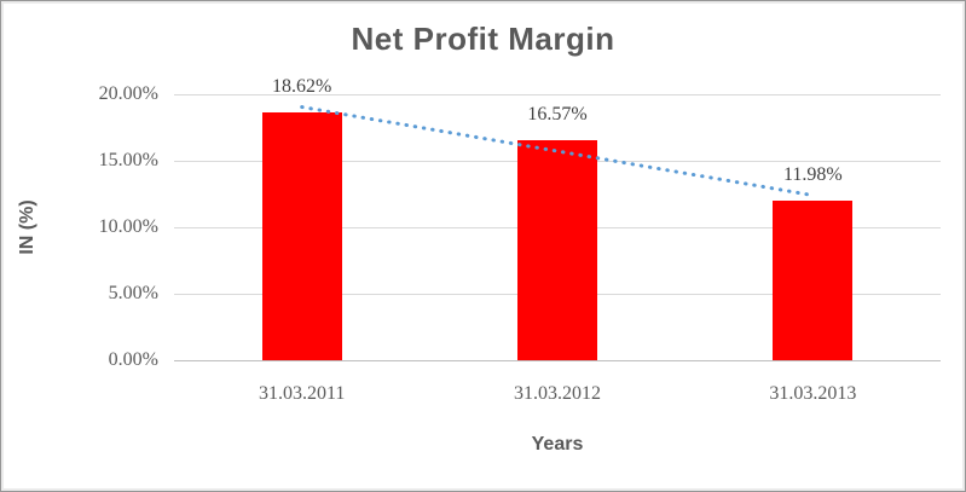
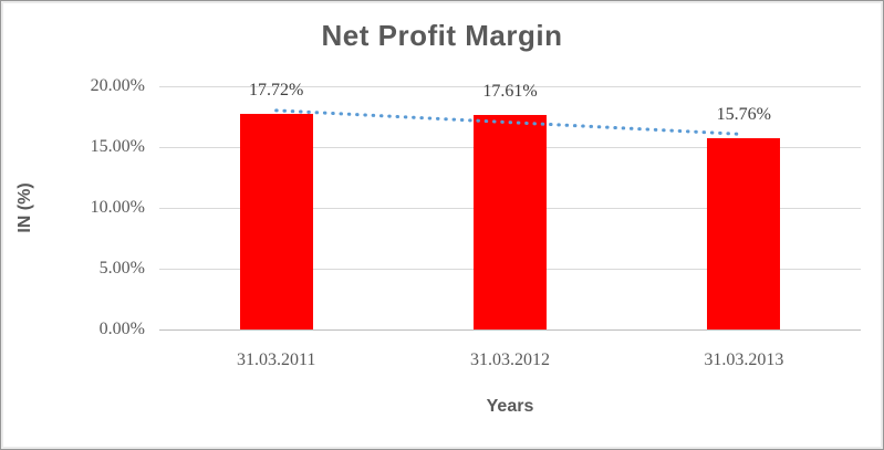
31.03.2011: 18.62% -> 17.72%
31.03.2012: 16.57% -> 17.61%
31.03.2013: 11.98% -> 15.76%
